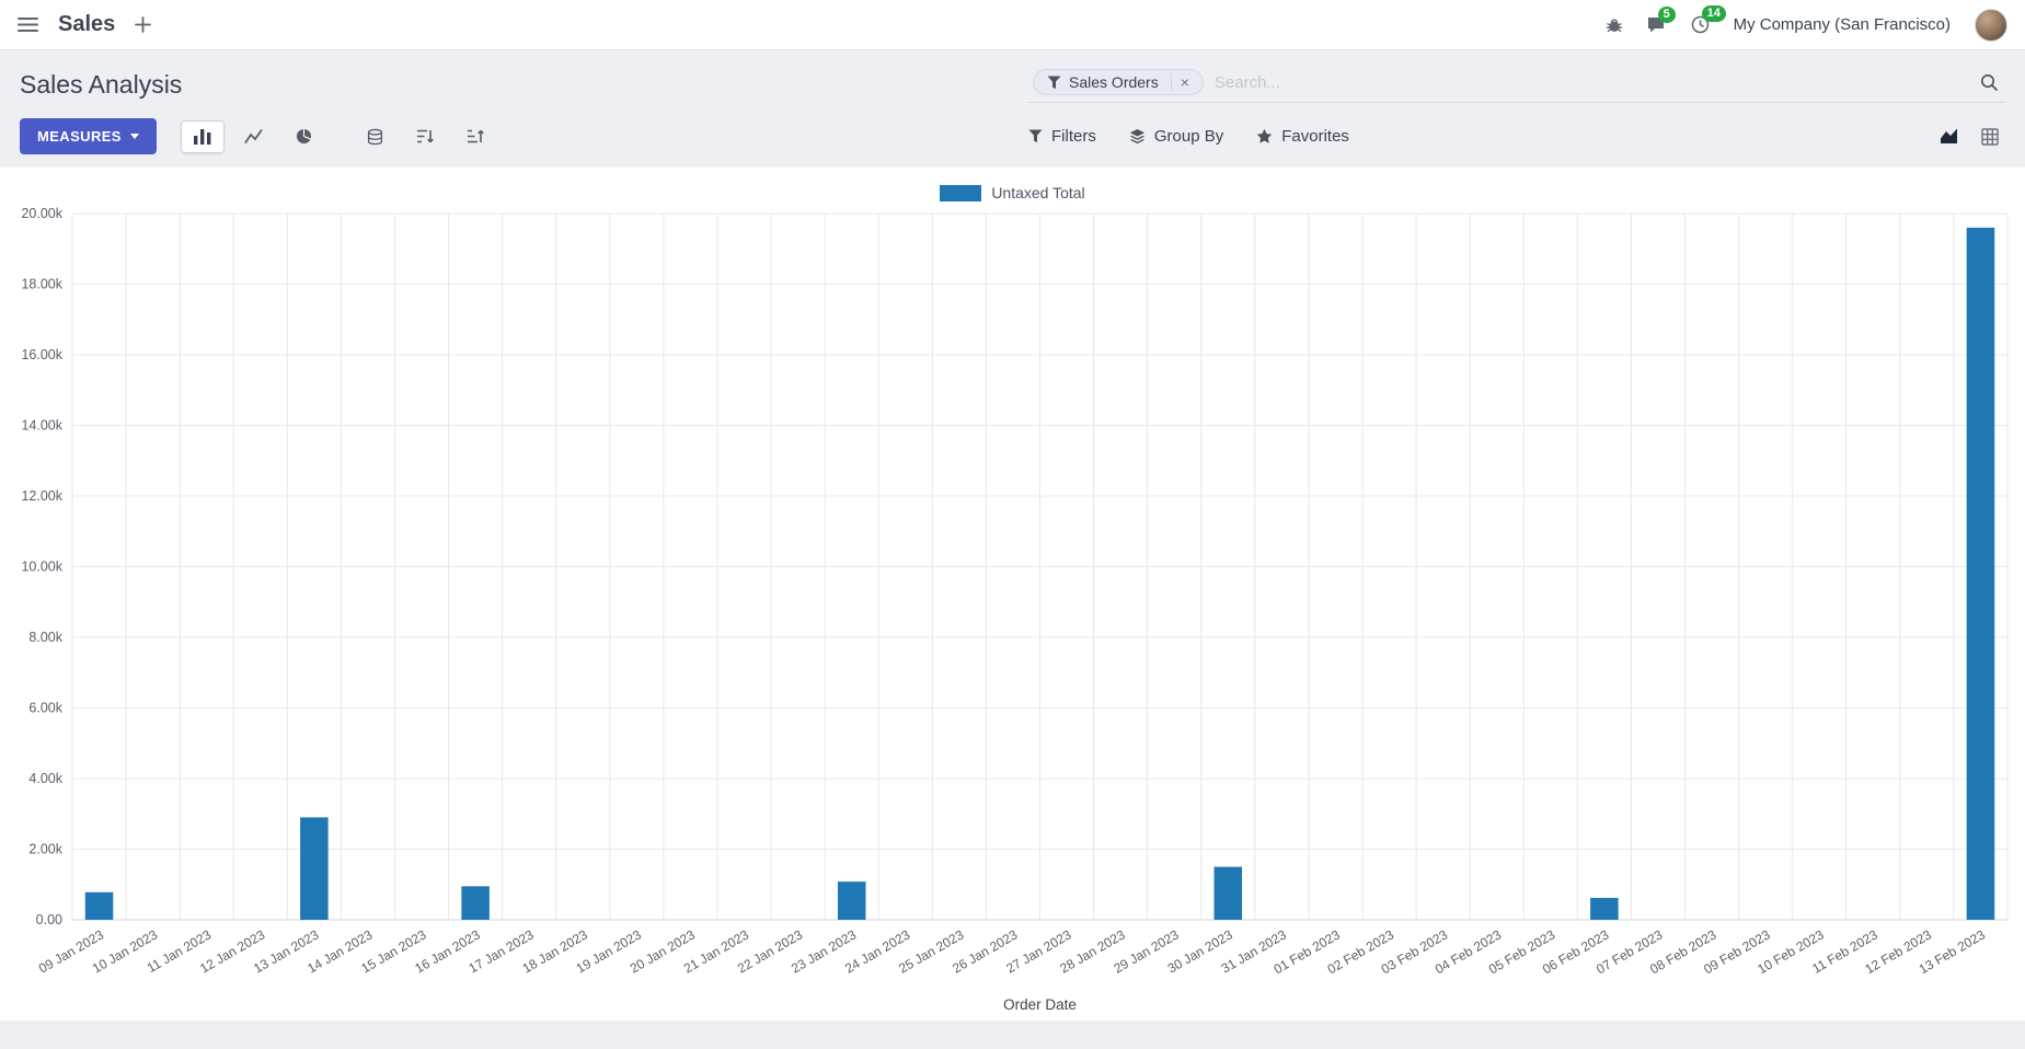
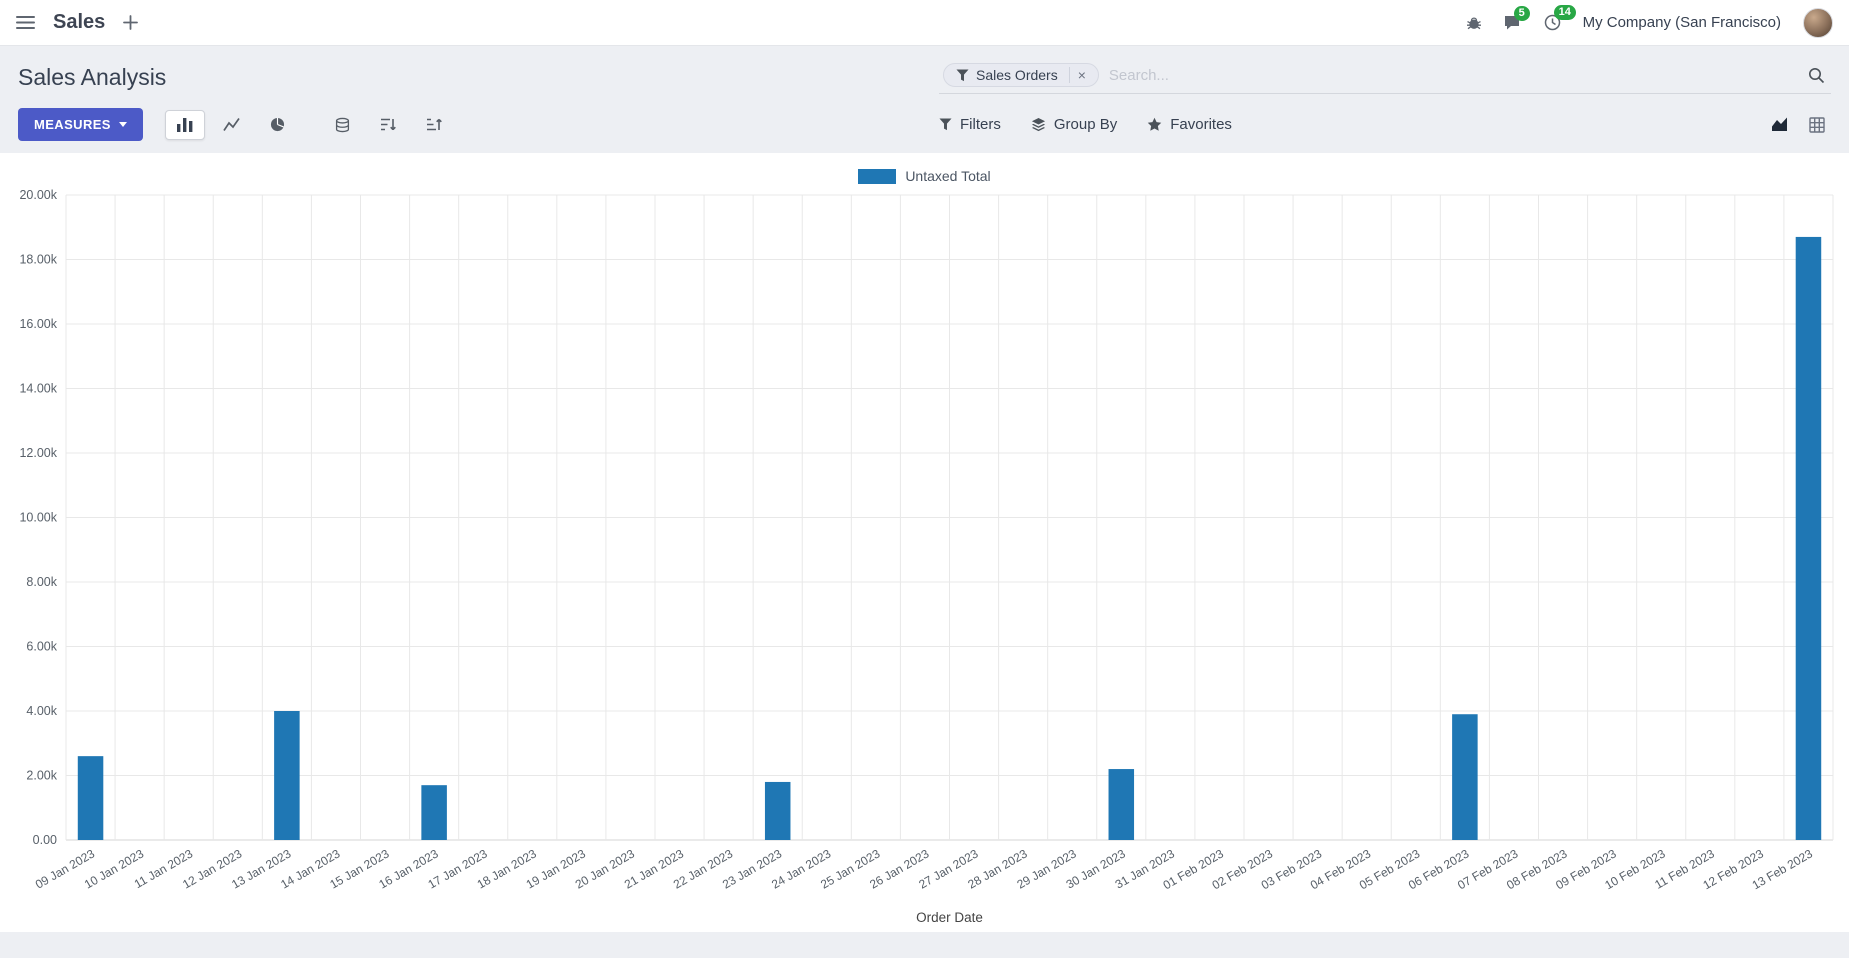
09 Jan 2023: 0.8k -> 2.6k
13 Jan 2023: 2.9k -> 4.0k
16 Jan 2023: 1.0k -> 1.7k
23 Jan 2023: 1.1k -> 1.8k
30 Jan 2023: 1.5k -> 2.2k
06 Feb 2023: 0.6k -> 3.9k
13 Feb 2023: 19.6k -> 18.7k
